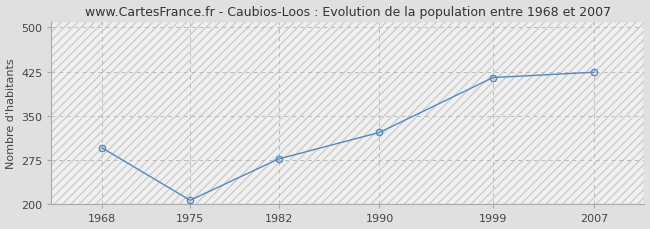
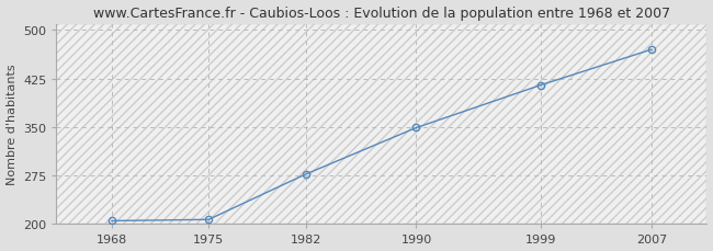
1968: 296 -> 205
1990: 322 -> 349
2007: 424 -> 470
